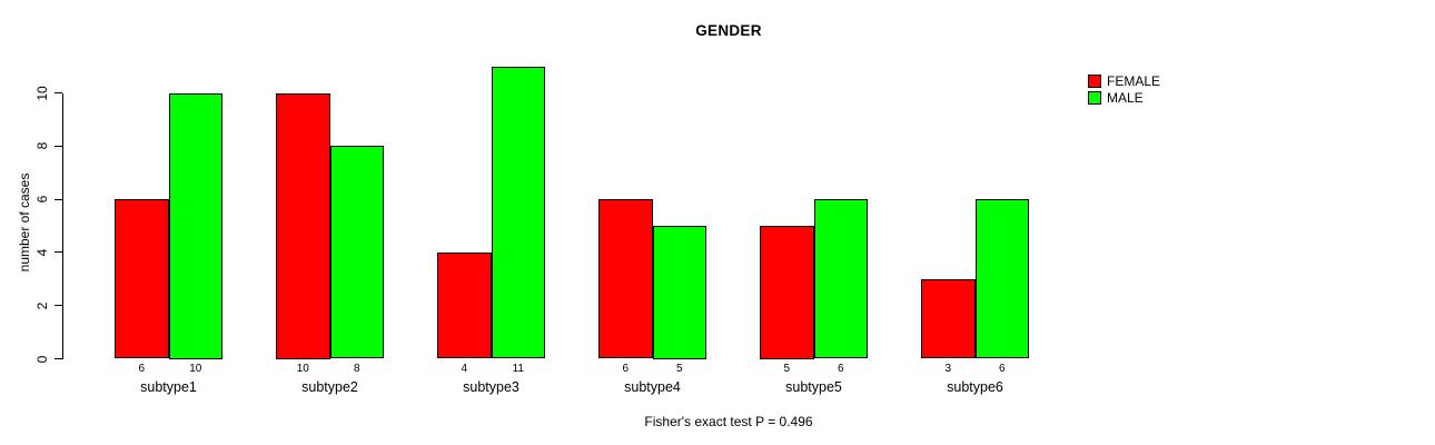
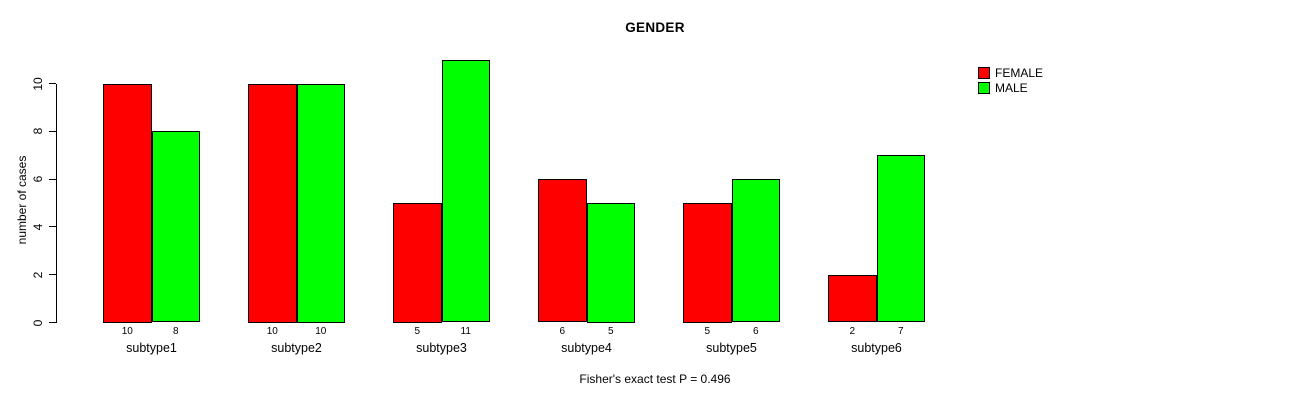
FEMALE/subtype1: 6 -> 10
MALE/subtype1: 10 -> 8
MALE/subtype2: 8 -> 10
FEMALE/subtype3: 4 -> 5
FEMALE/subtype6: 3 -> 2
MALE/subtype6: 6 -> 7
